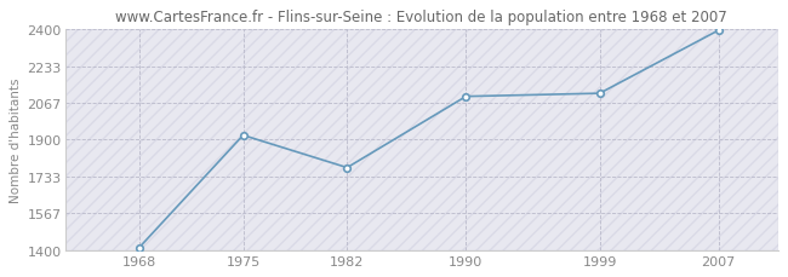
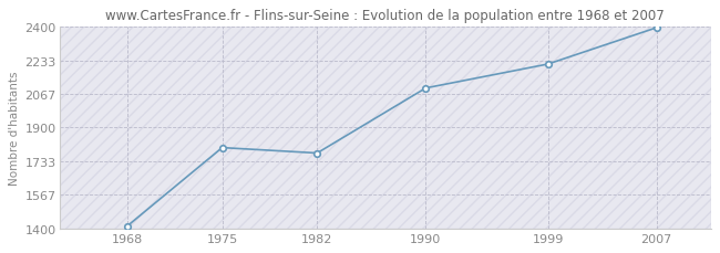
1975: 1920 -> 1800
1999: 2110 -> 2220
